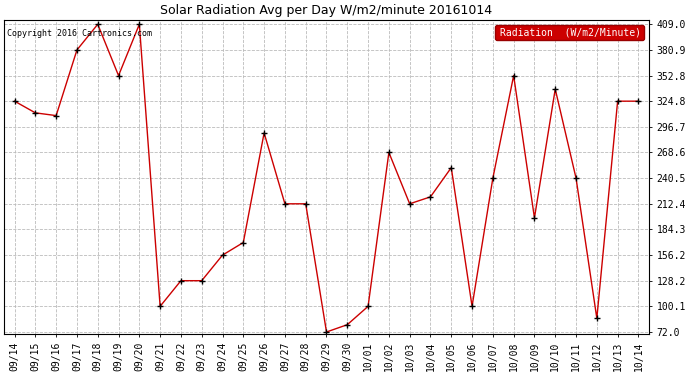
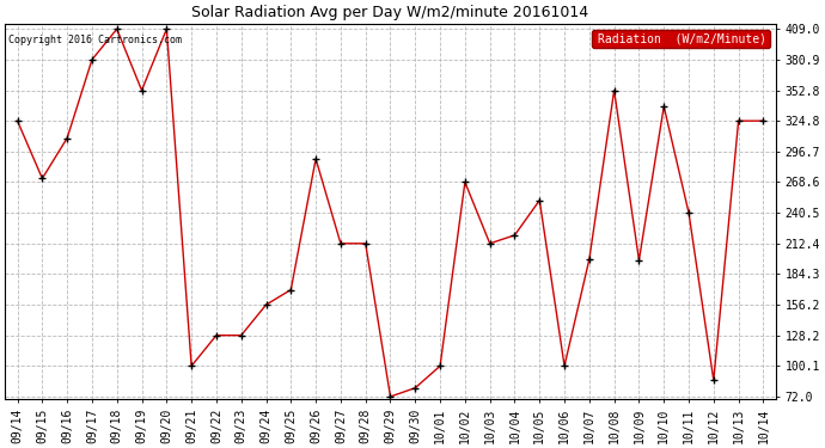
09/15: 312 -> 272
10/07: 240 -> 198
